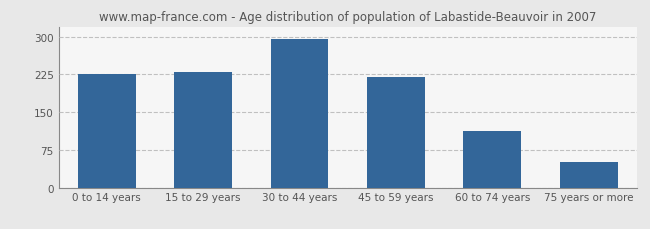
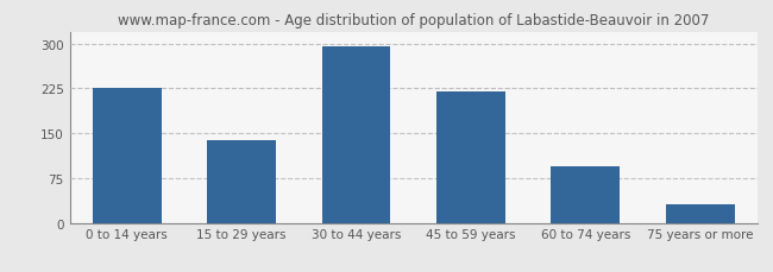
15 to 29 years: 230 -> 138
60 to 74 years: 112 -> 95
75 years or more: 50 -> 32
